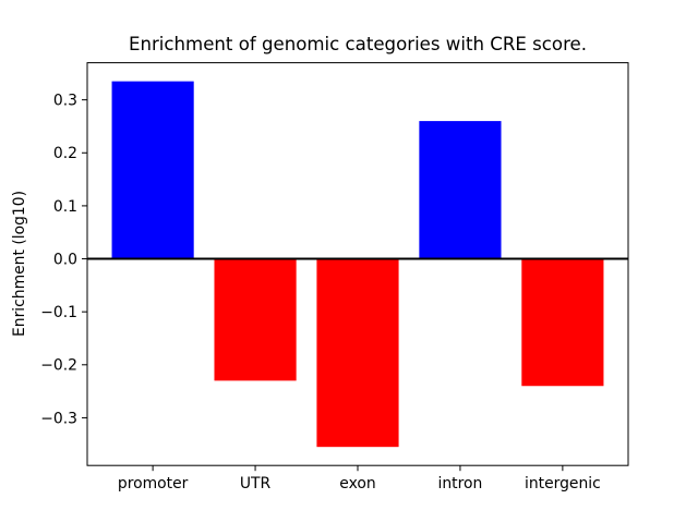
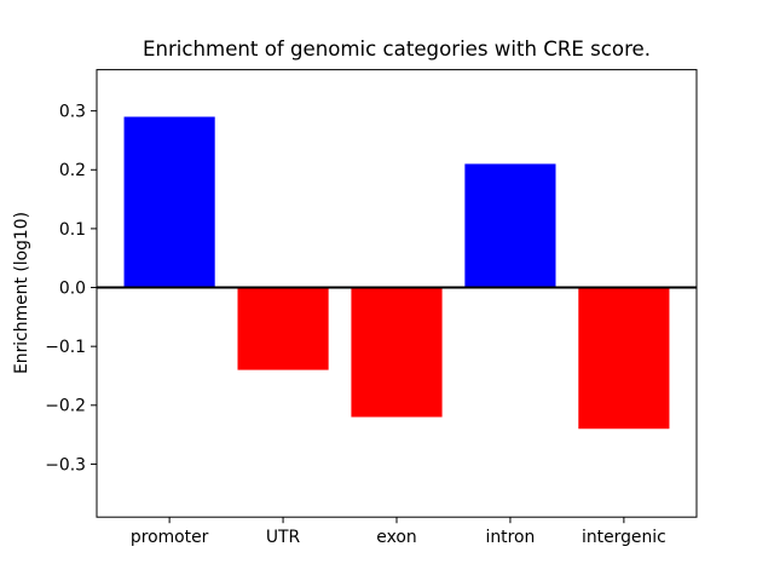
promoter: 0.34 -> 0.29
UTR: -0.23 -> -0.14
exon: -0.35 -> -0.22
intron: 0.26 -> 0.21
